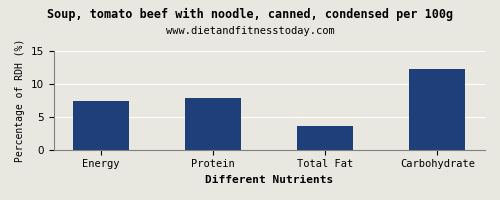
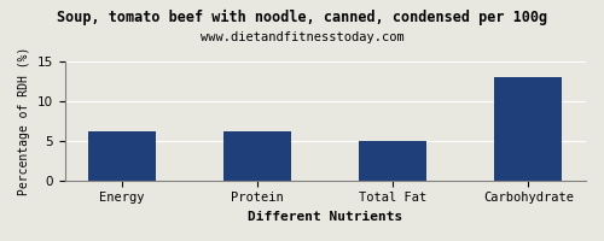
Energy: 7.4 -> 6.2
Protein: 7.8 -> 6.2
Total Fat: 3.6 -> 5.0
Carbohydrate: 12.2 -> 13.0
